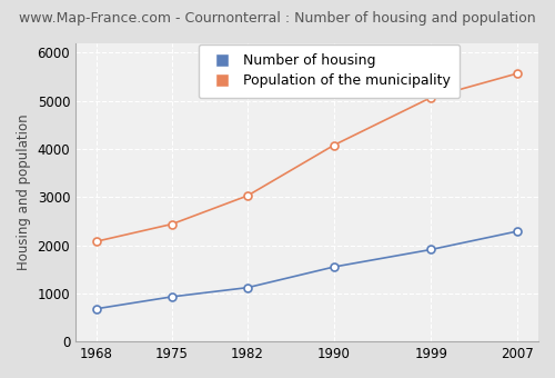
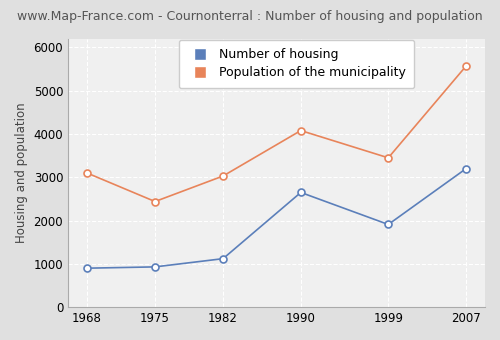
Number of housing/1968: 680 -> 900
Population of the municipality/1968: 2080 -> 3100
Number of housing/1990: 1550 -> 2650
Population of the municipality/1999: 5070 -> 3450
Number of housing/2007: 2290 -> 3200
